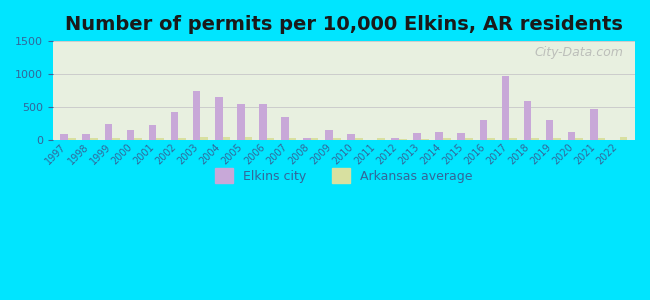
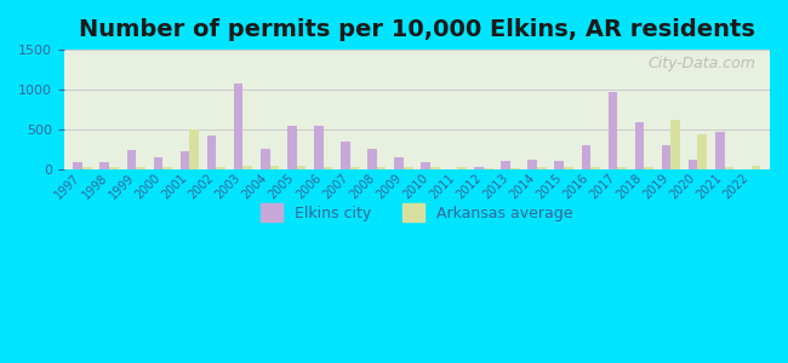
Arkansas average/2001: 30 -> 500
Elkins city/2003: 740 -> 1080
Elkins city/2004: 660 -> 260
Elkins city/2008: 30 -> 260
Arkansas average/2019: 30 -> 620
Arkansas average/2020: 30 -> 440
